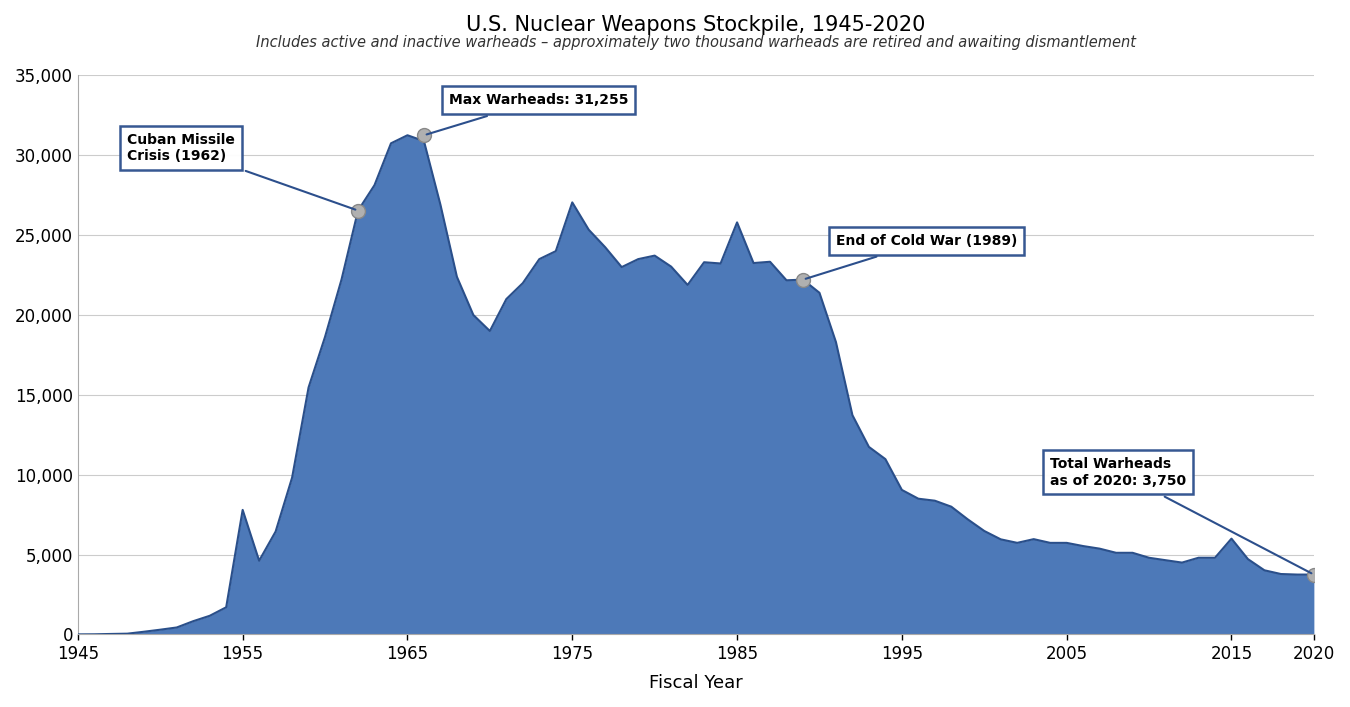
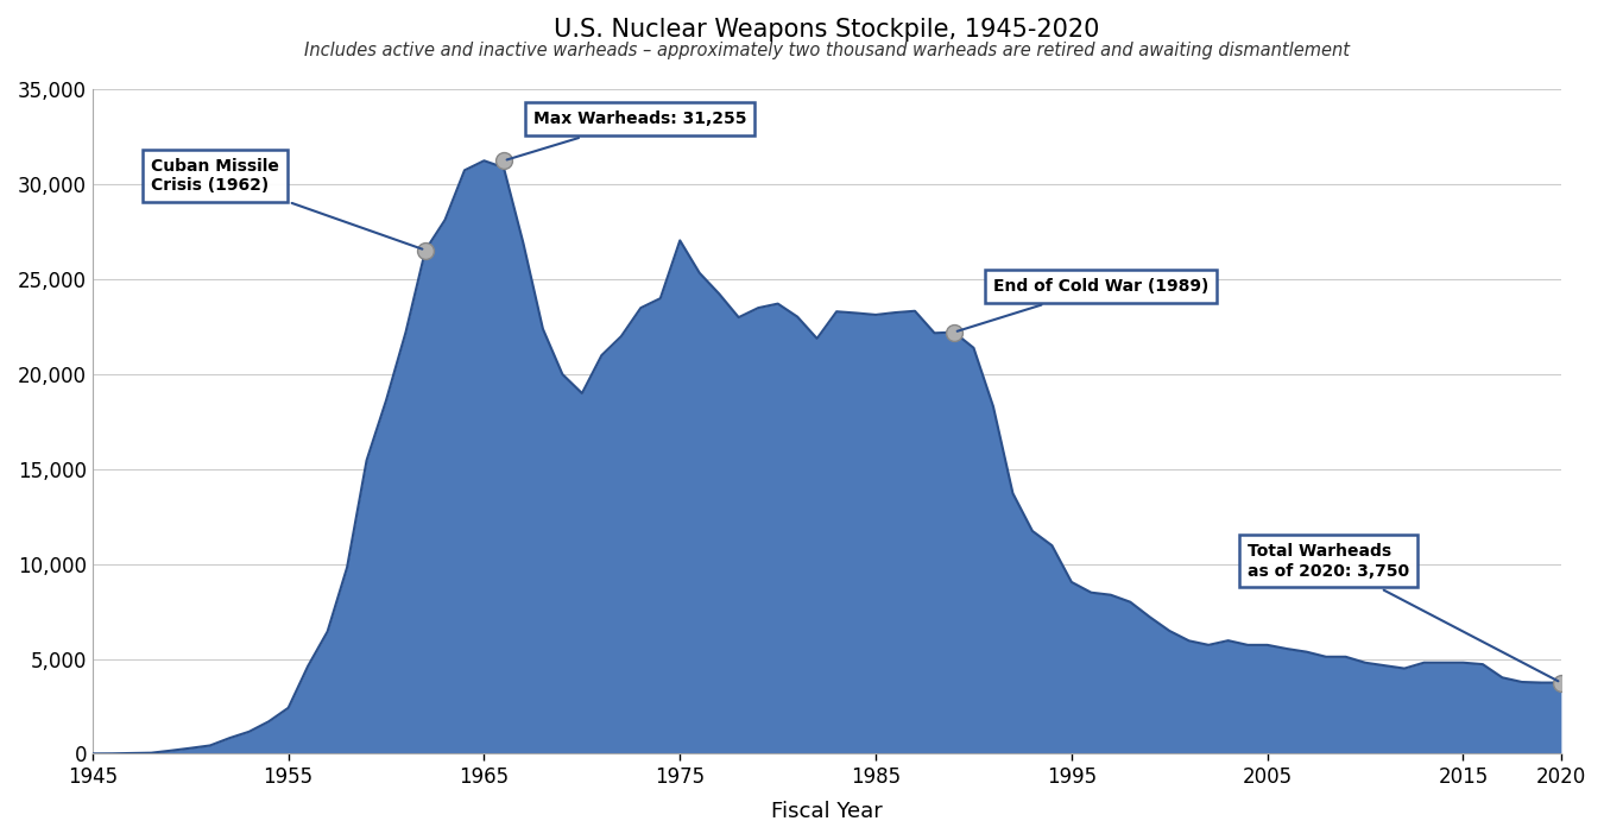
1955: 7,800 -> 2,400
1985: 25,800 -> 23,100
2015: 6,000 -> 4,800
